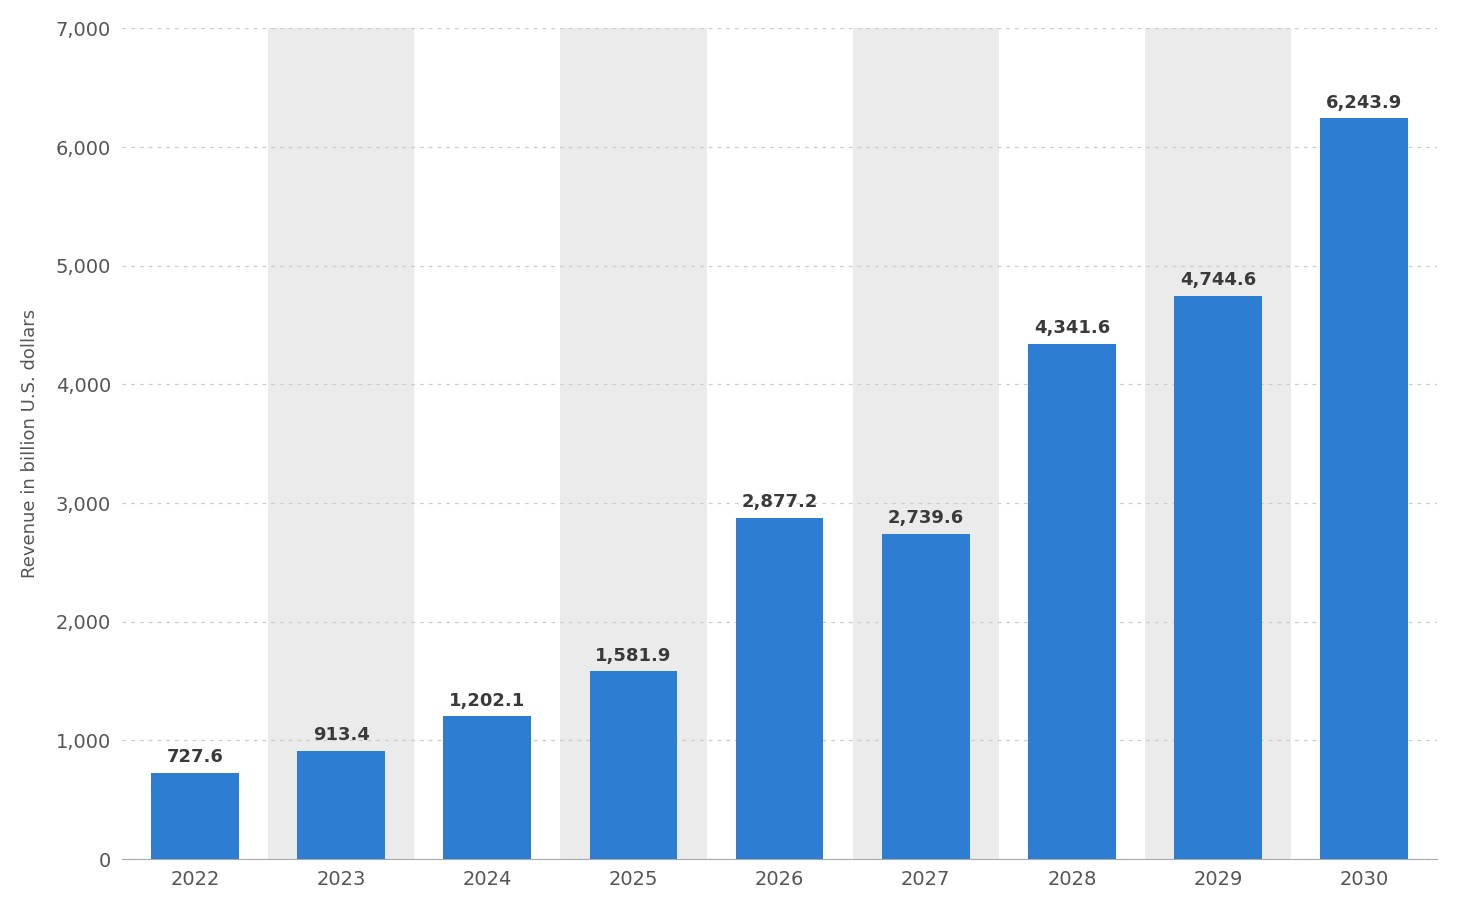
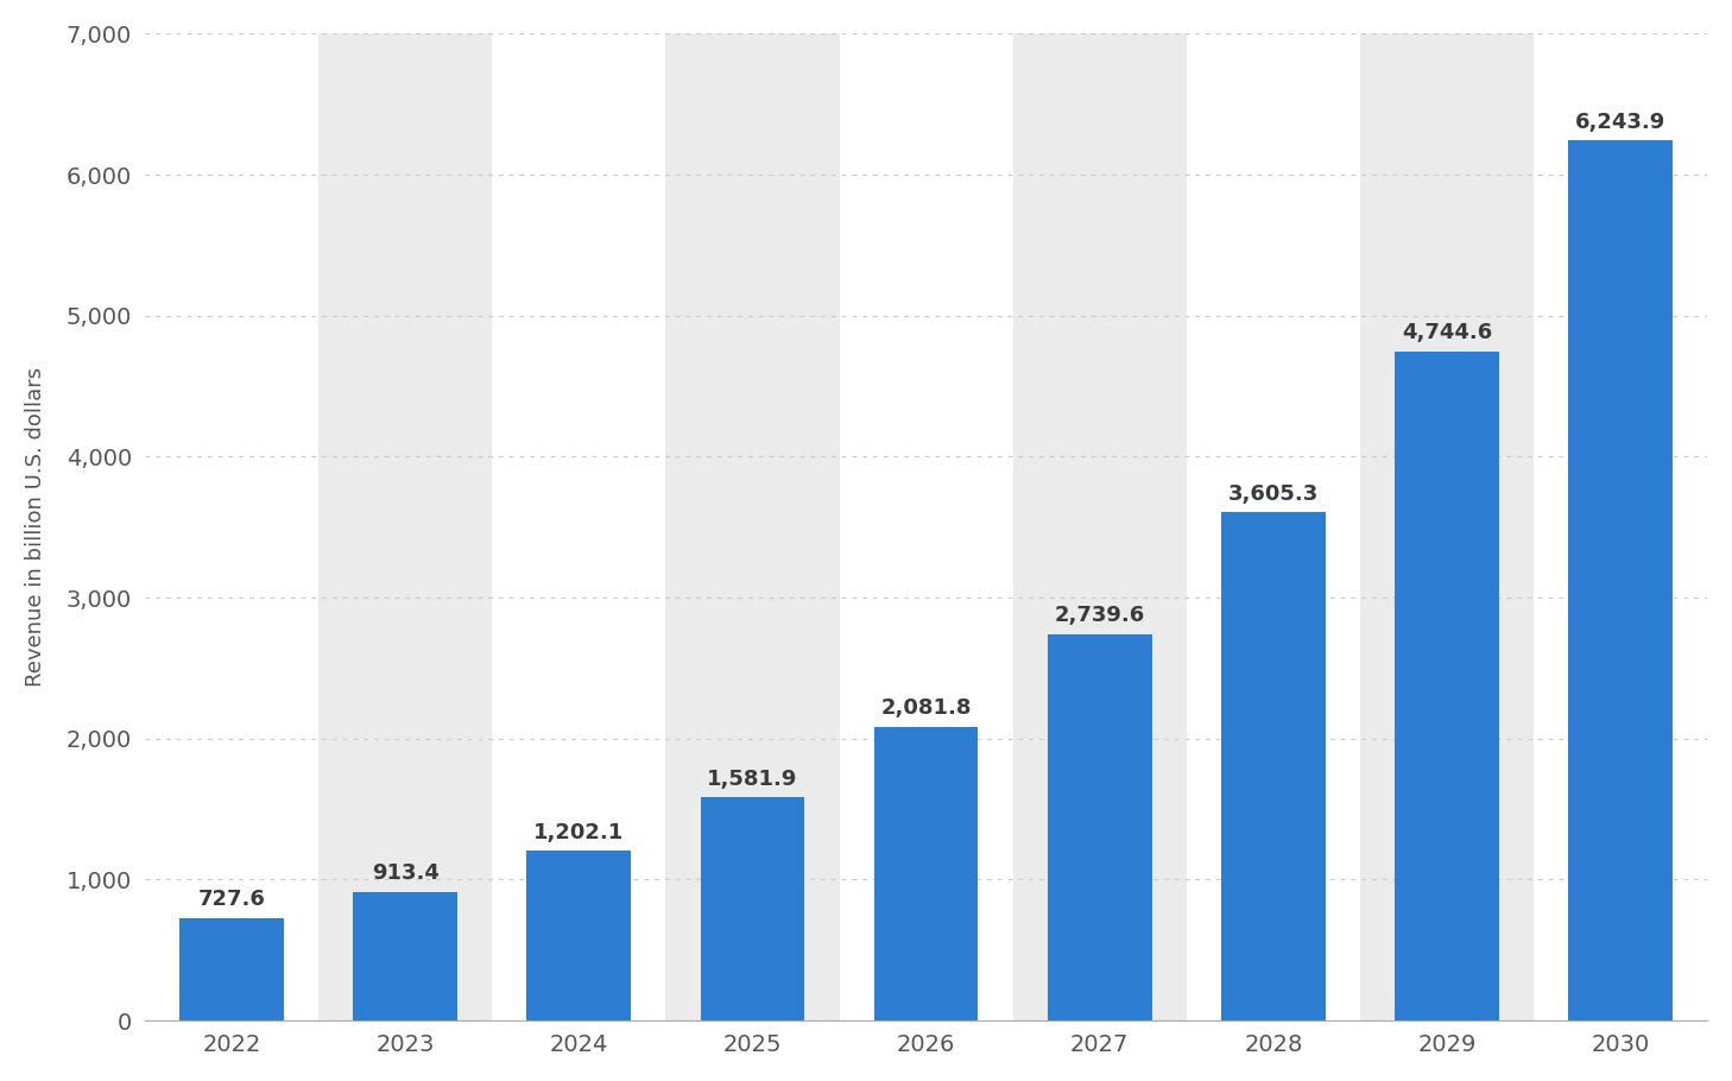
2026: 2,877.2 -> 2,081.8
2028: 4,341.6 -> 3,605.3
